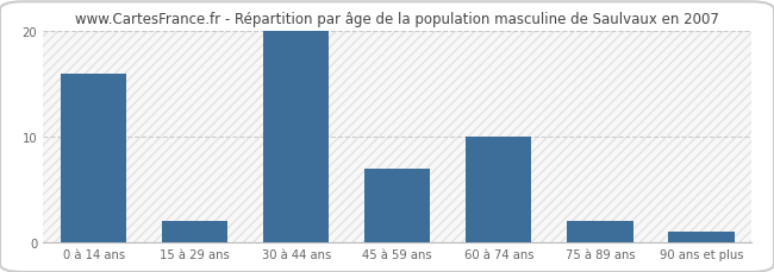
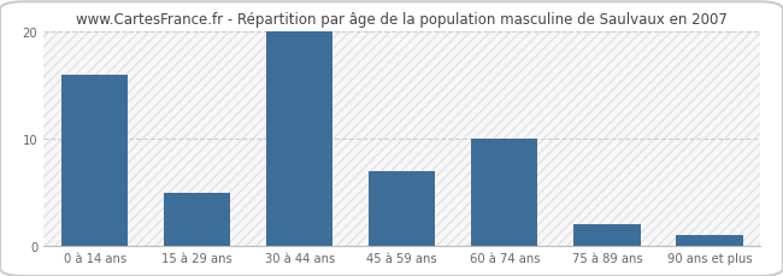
15 à 29 ans: 2 -> 5
